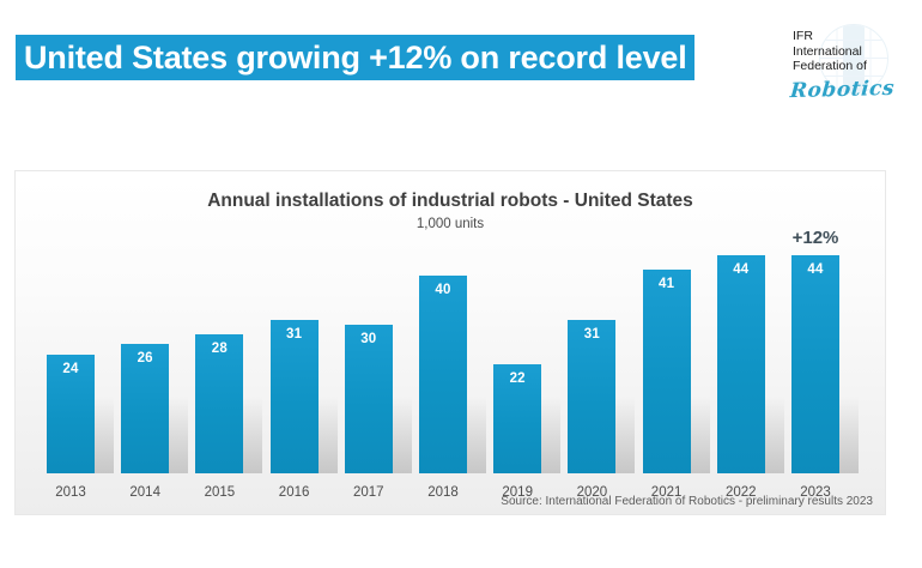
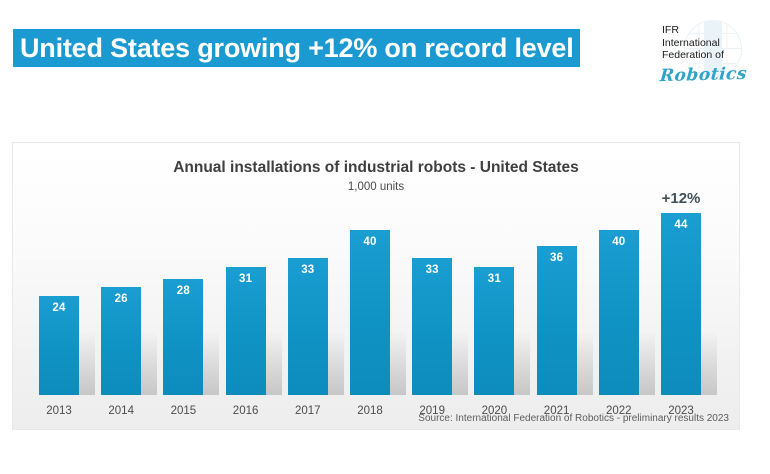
2017: 30 -> 33
2019: 22 -> 33
2021: 41 -> 36
2022: 44 -> 40
